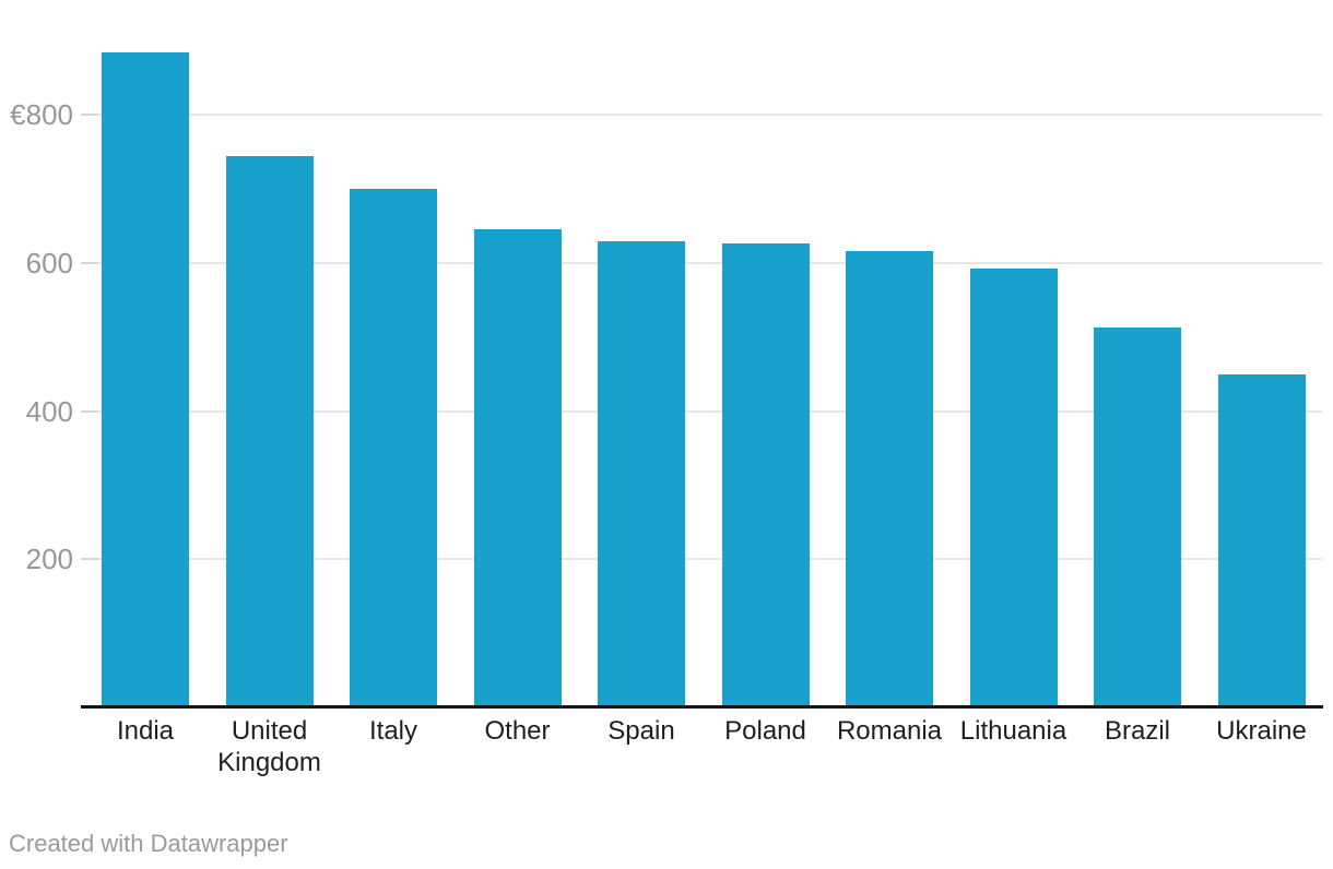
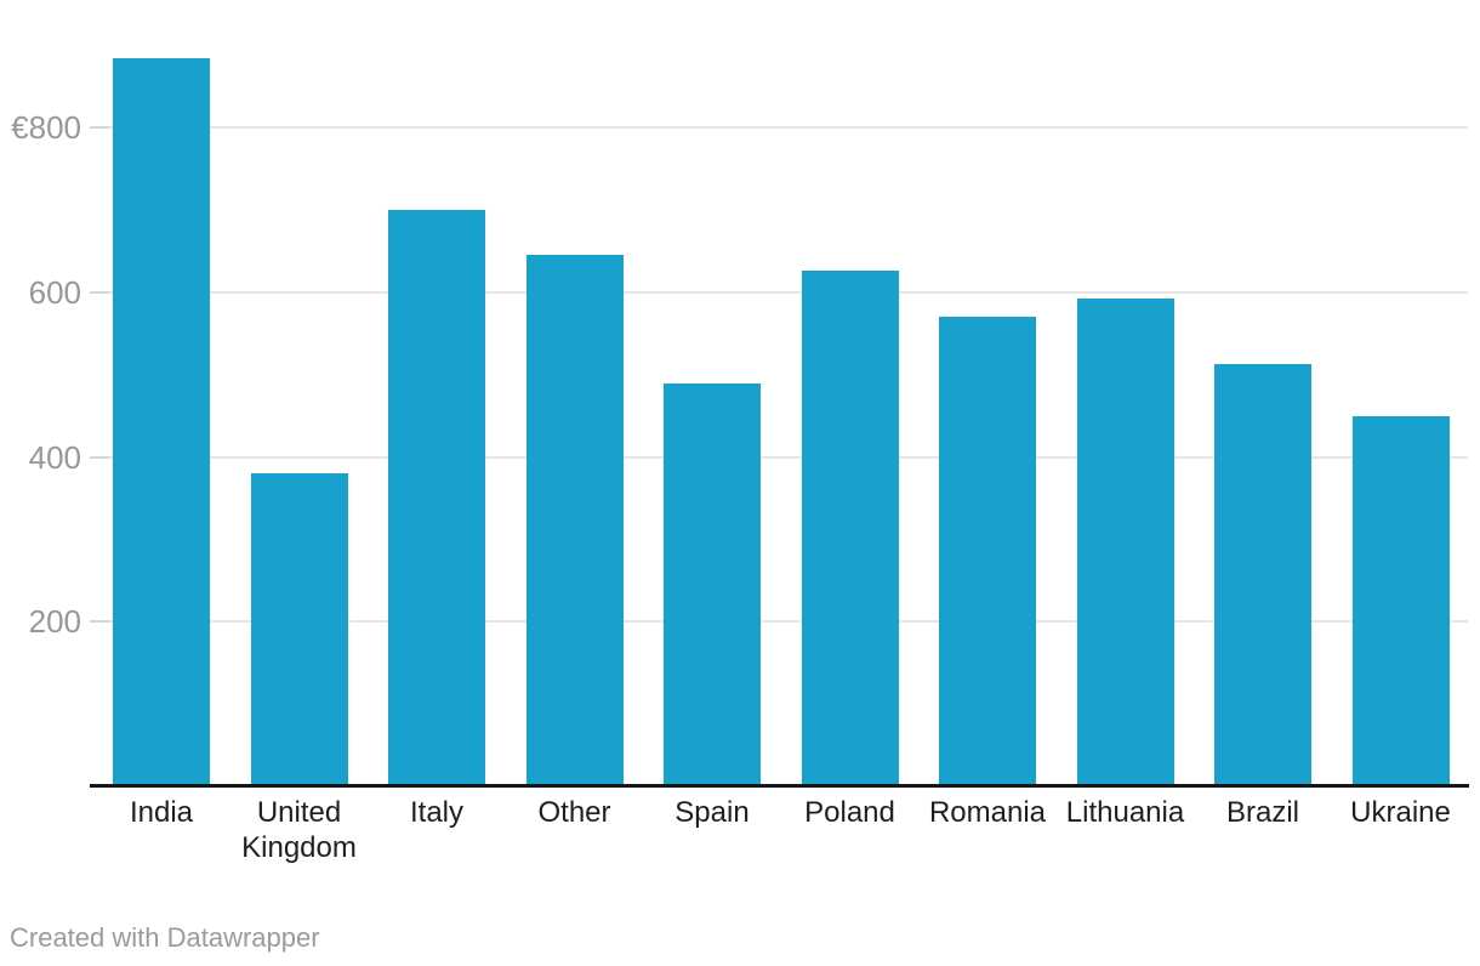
United Kingdom: €740 -> €380
Spain: €630 -> €490
Romania: €620 -> €570
